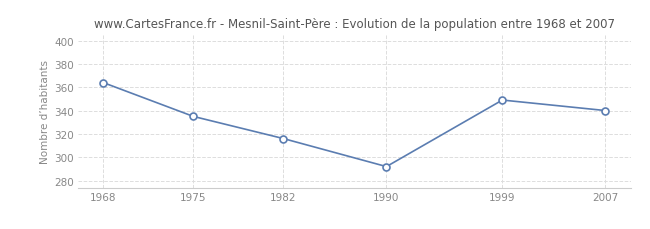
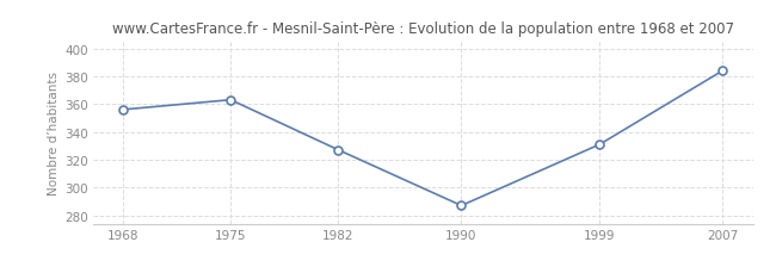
1968: 364 -> 356
1975: 335 -> 363
1982: 316 -> 327
1990: 292 -> 287
1999: 349 -> 331
2007: 340 -> 384
